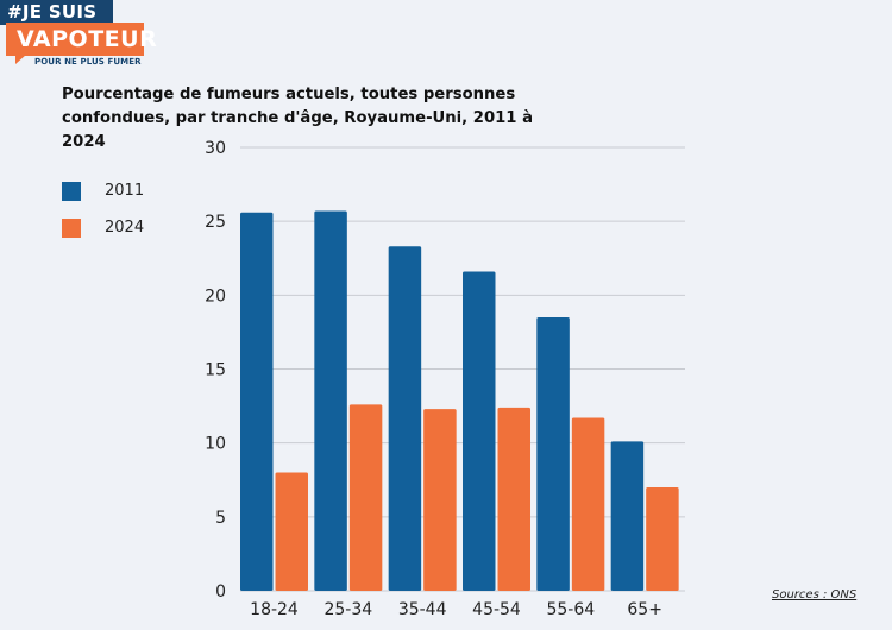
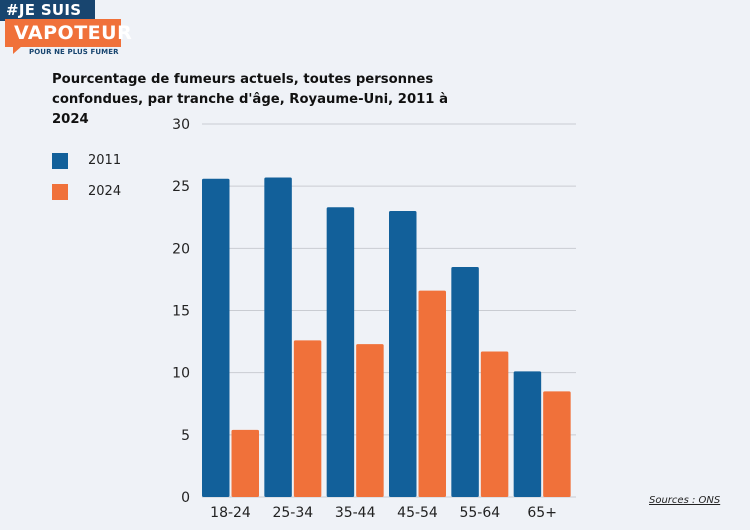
2024/18-24: 8.0 -> 5.4
2011/45-54: 21.6 -> 23.0
2024/45-54: 12.4 -> 16.6
2024/65+: 7.0 -> 8.5
